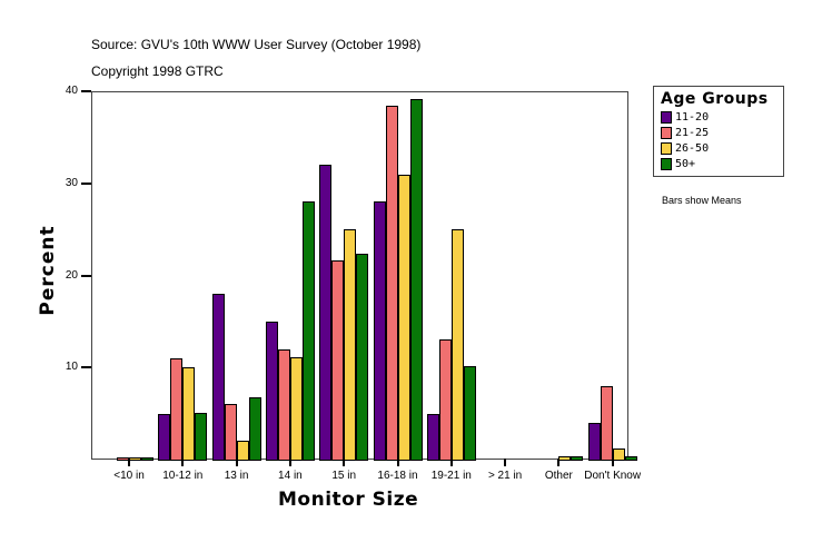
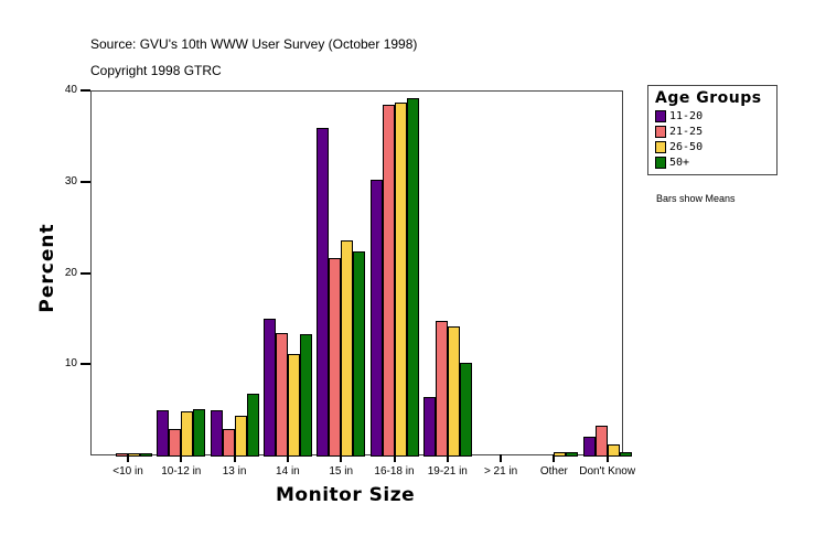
21-25/10-12 in: 11 -> 3
26-50/10-12 in: 10 -> 5
11-20/13 in: 18 -> 5
21-25/13 in: 6 -> 3
26-50/13 in: 2 -> 4
21-25/14 in: 12 -> 13
50+/14 in: 28 -> 13
11-20/15 in: 32 -> 36
26-50/15 in: 25 -> 24
11-20/16-18 in: 28 -> 30
26-50/16-18 in: 31 -> 39
11-20/19-21 in: 5 -> 6
21-25/19-21 in: 13 -> 15
26-50/19-21 in: 25 -> 14
11-20/Don't Know: 4 -> 2
21-25/Don't Know: 8 -> 3
